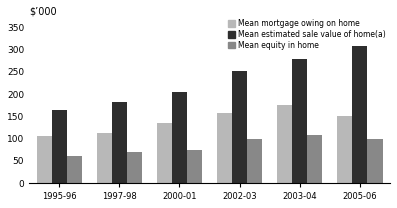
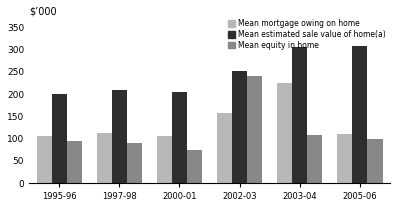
Mean estimated sale value of home(a)/1995-96: 165 -> 200
Mean equity in home/1995-96: 60 -> 95
Mean estimated sale value of home(a)/1997-98: 183 -> 210
Mean equity in home/1997-98: 70 -> 90
Mean mortgage owing on home/2000-01: 135 -> 105
Mean equity in home/2002-03: 100 -> 240
Mean mortgage owing on home/2003-04: 175 -> 225
Mean estimated sale value of home(a)/2003-04: 280 -> 305
Mean mortgage owing on home/2005-06: 150 -> 110
